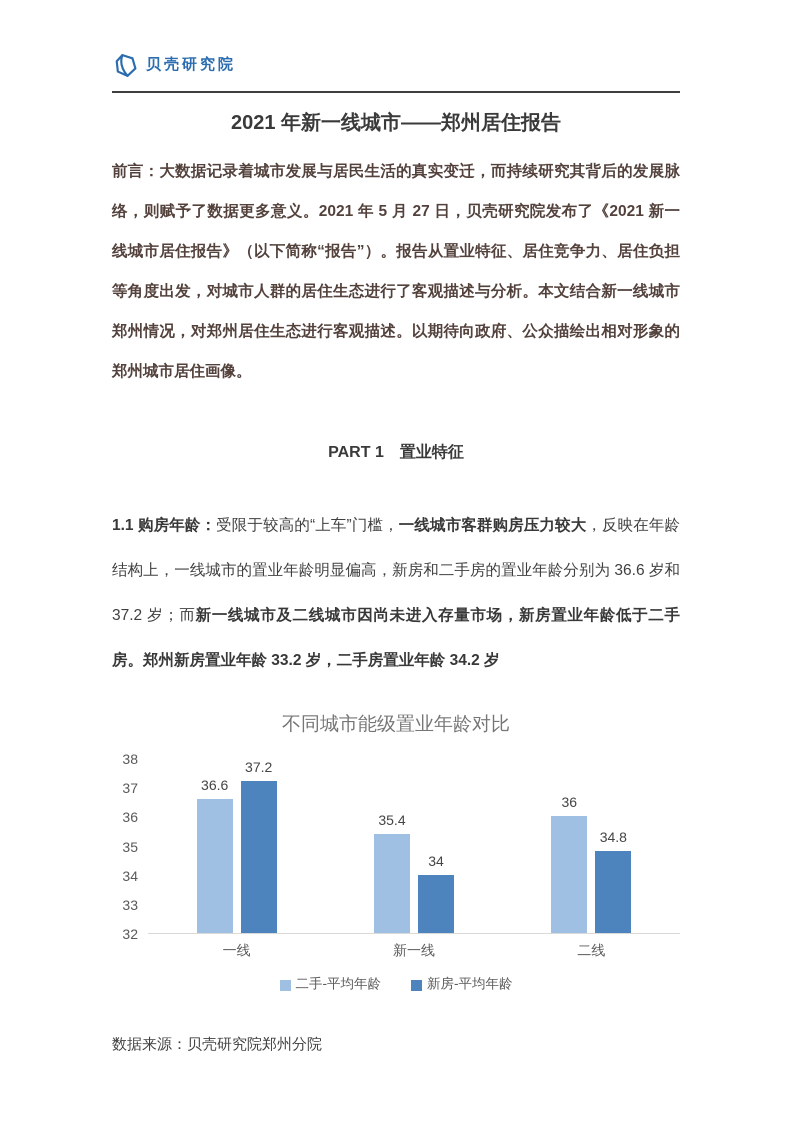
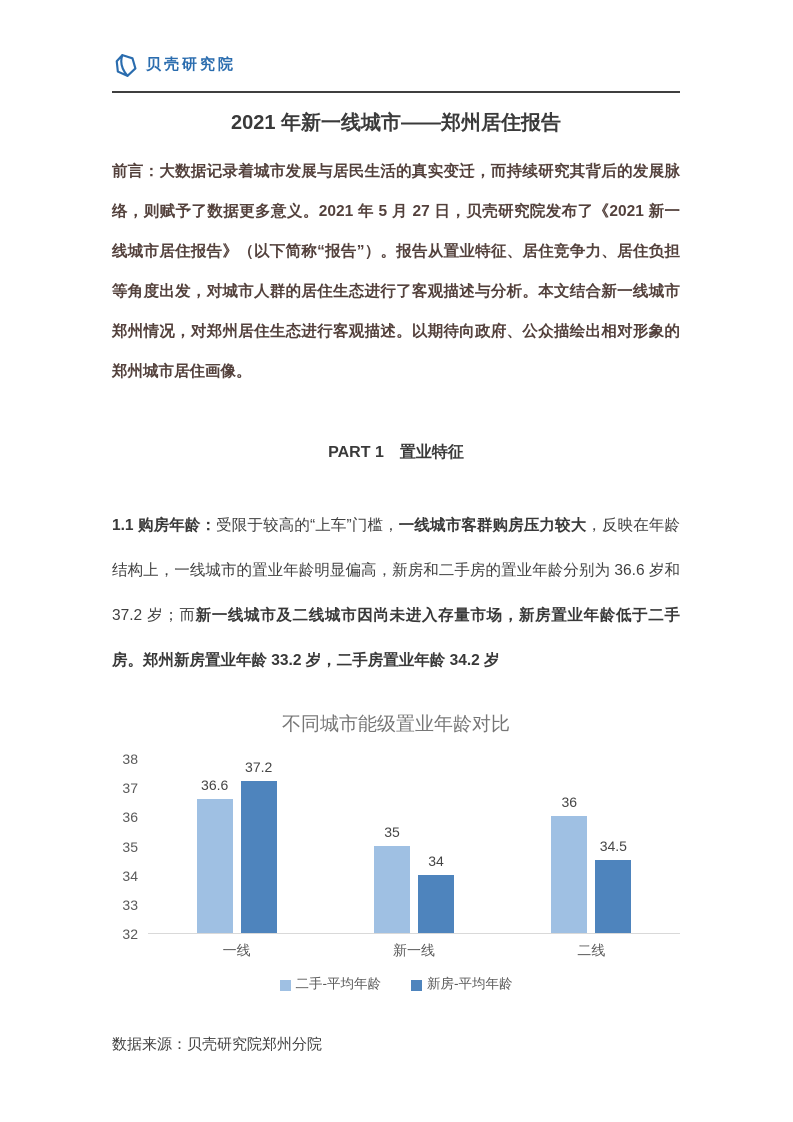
二手-平均年龄/新一线: 35.4 -> 35
新房-平均年龄/二线: 34.8 -> 34.5
